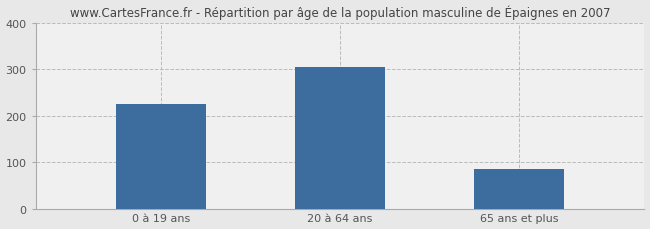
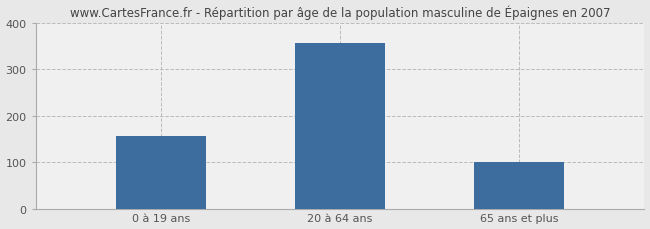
0 à 19 ans: 225 -> 157
20 à 64 ans: 305 -> 356
65 ans et plus: 85 -> 100
